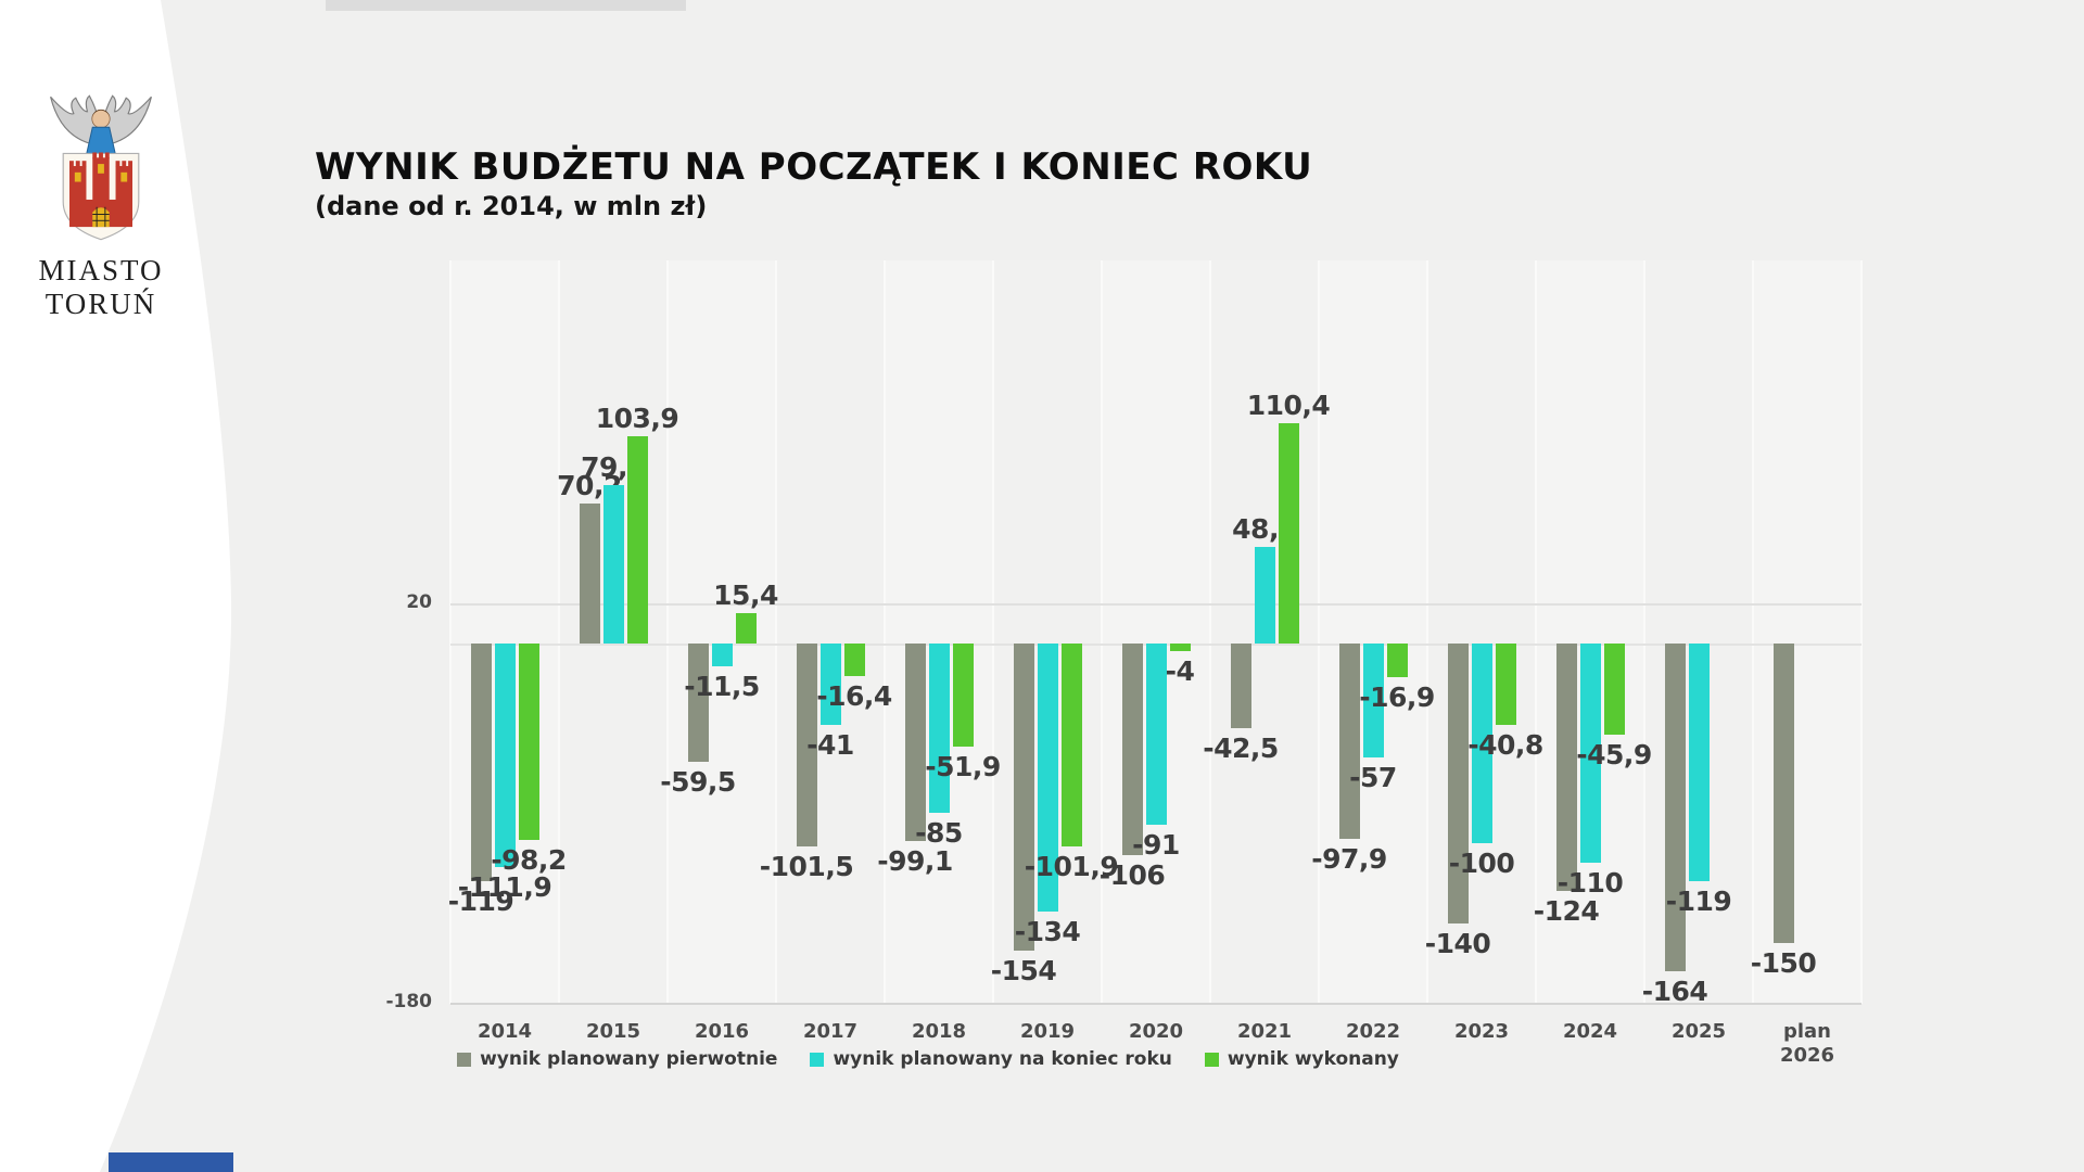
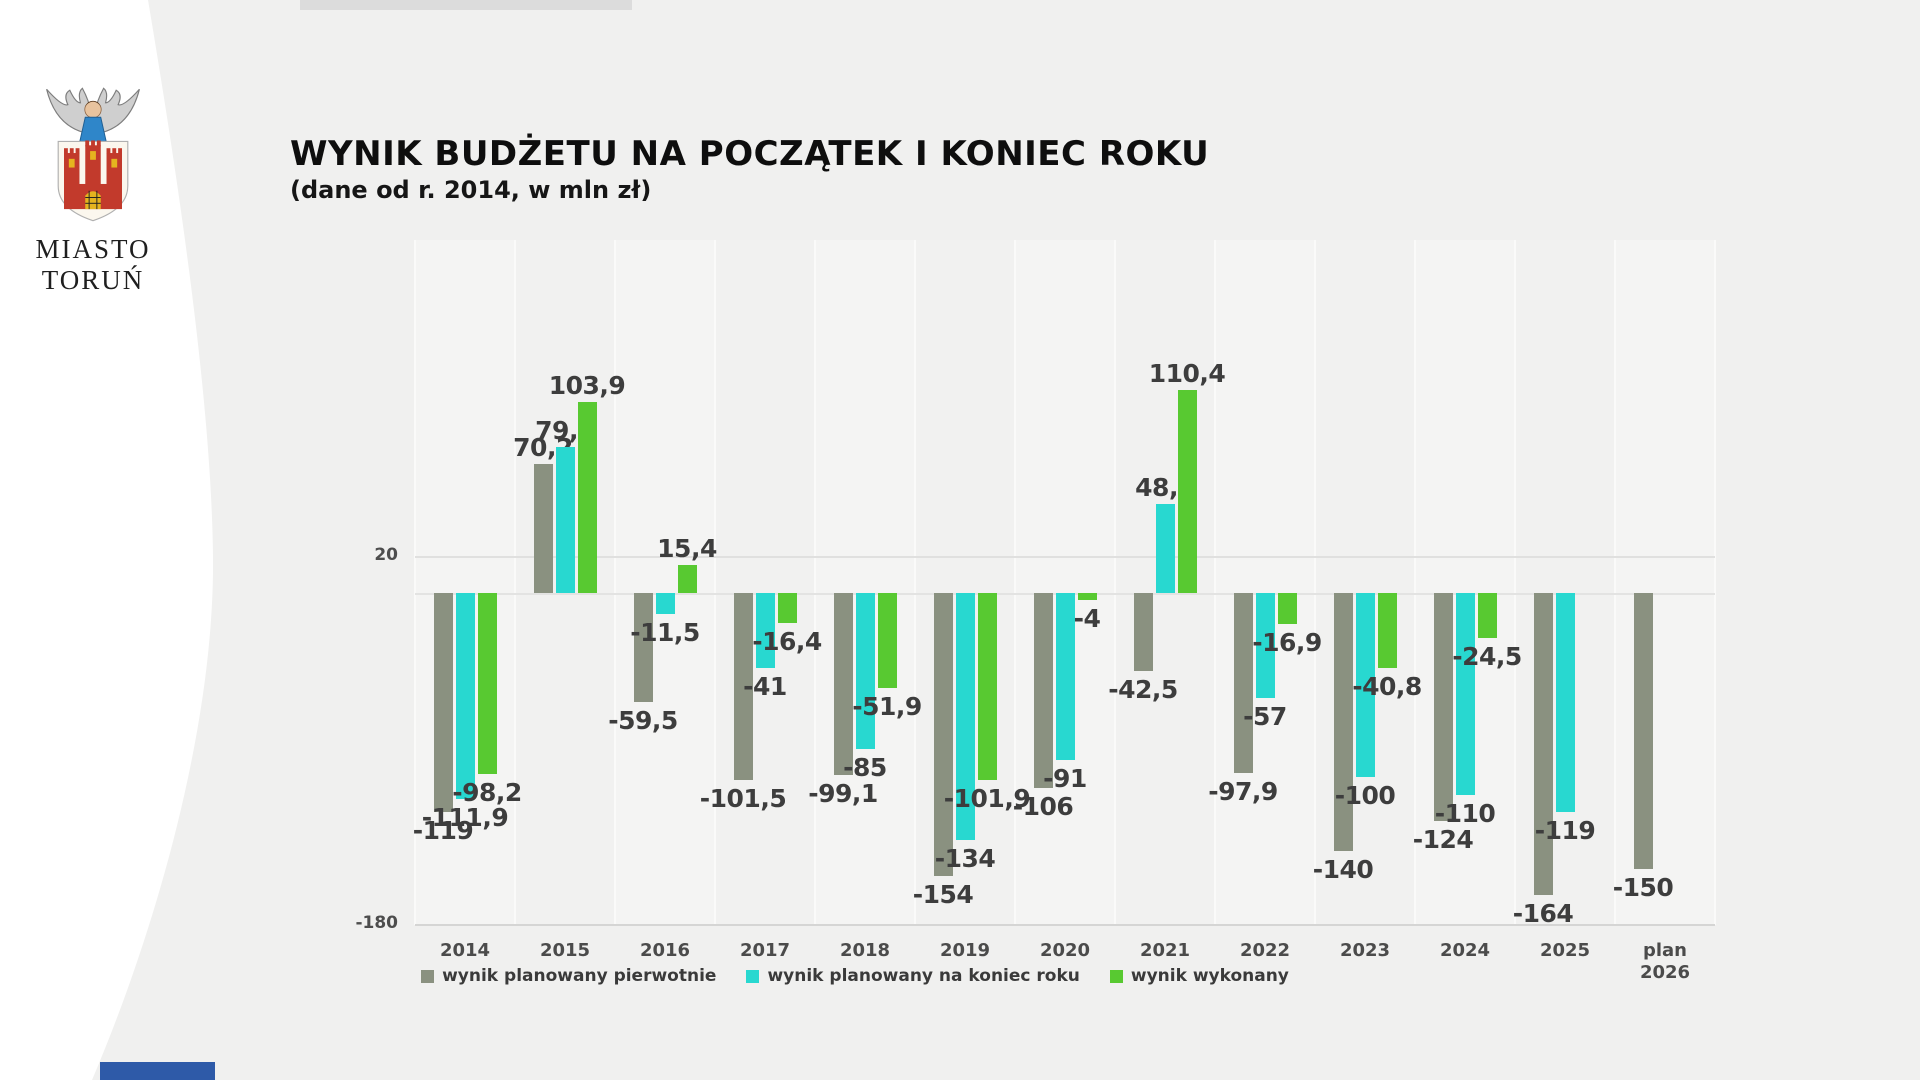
wynik wykonany/2024: -45,9 -> -24,5
